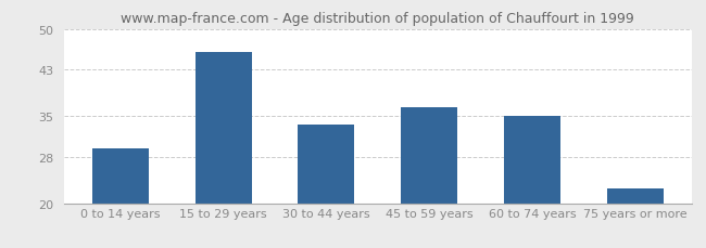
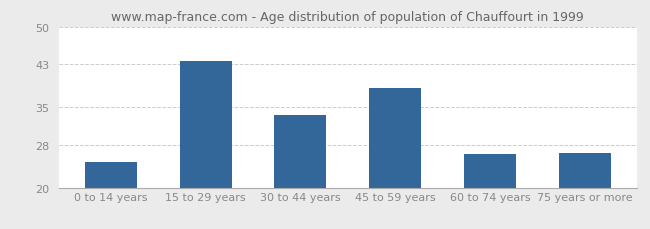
0 to 14 years: 29.5 -> 24.8
15 to 29 years: 46.0 -> 43.6
45 to 59 years: 36.5 -> 38.6
60 to 74 years: 35.0 -> 26.2
75 years or more: 22.5 -> 26.4
